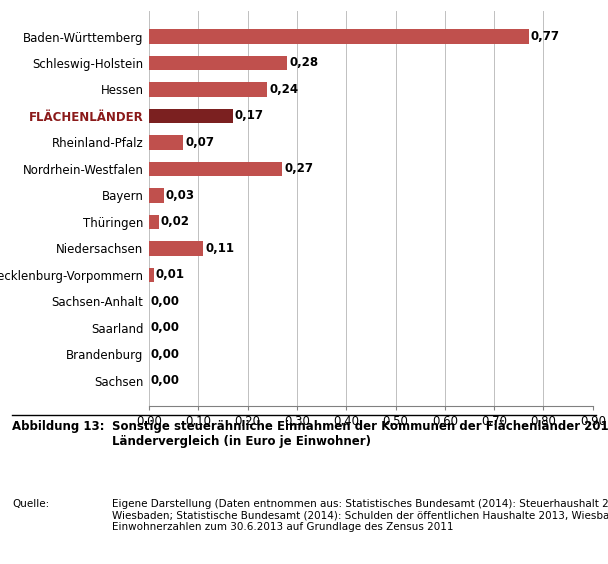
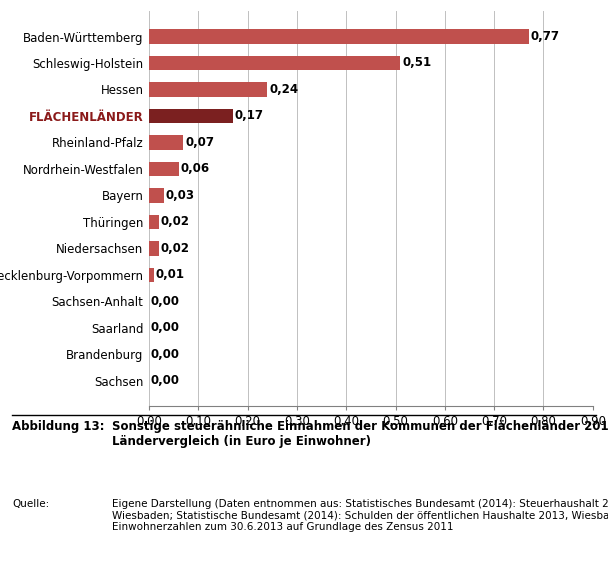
Schleswig-Holstein: 0,28 -> 0,51
Nordrhein-Westfalen: 0,27 -> 0,06
Niedersachsen: 0,11 -> 0,02
